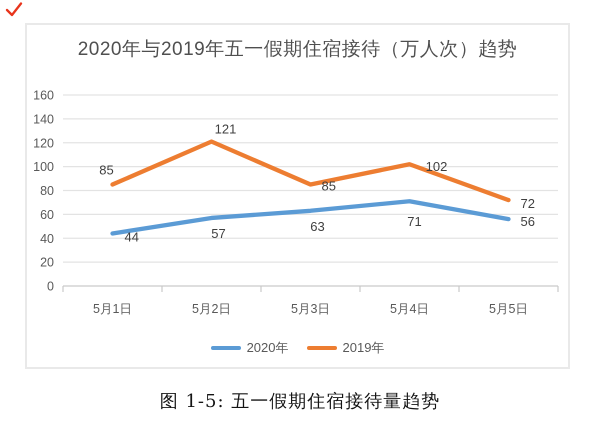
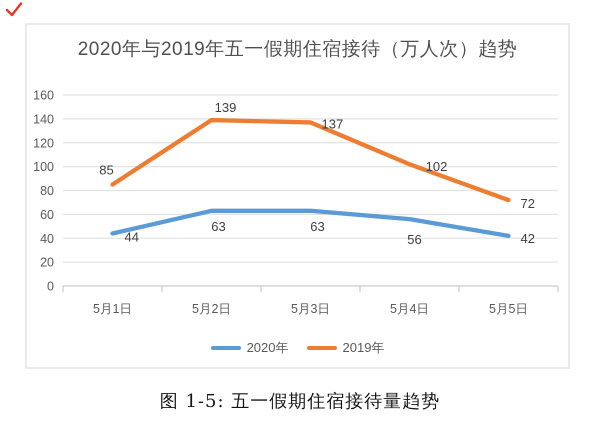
2020年/5月2日: 57 -> 63
2019年/5月2日: 121 -> 139
2019年/5月3日: 85 -> 137
2020年/5月4日: 71 -> 56
2020年/5月5日: 56 -> 42
